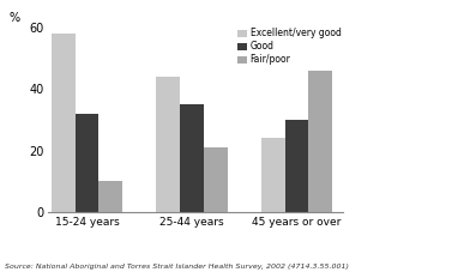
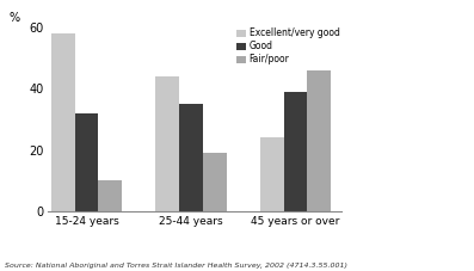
Fair/poor/25-44 years: 21 -> 19
Good/45 years or over: 30 -> 39
